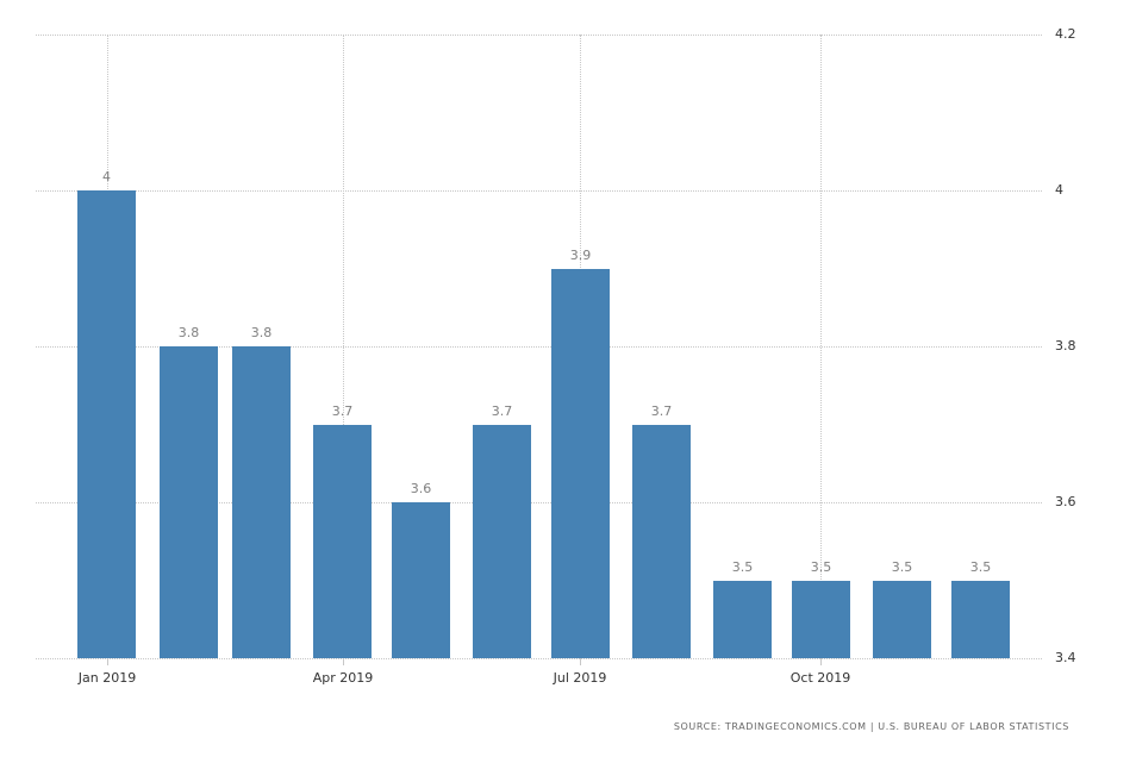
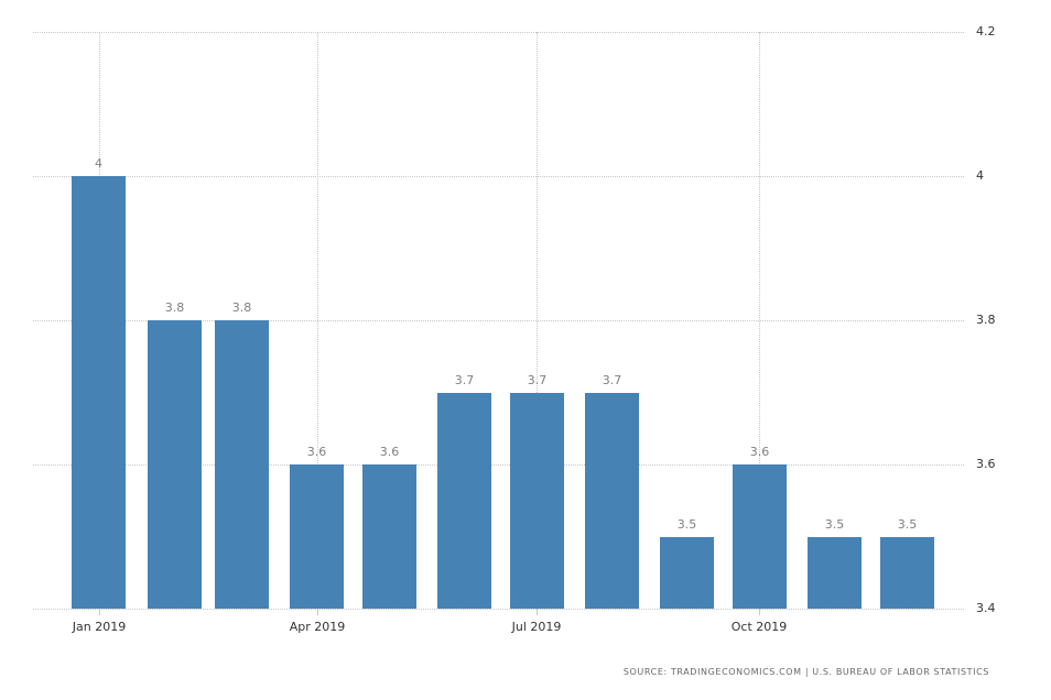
Apr 2019: 3.7 -> 3.6
Jul 2019: 3.9 -> 3.7
Oct 2019: 3.5 -> 3.6
